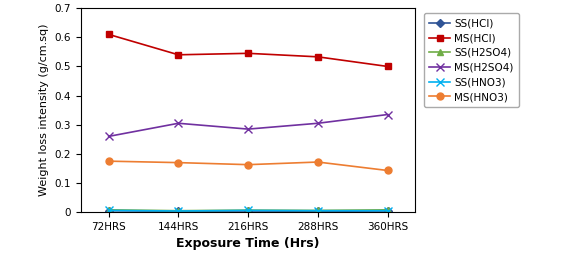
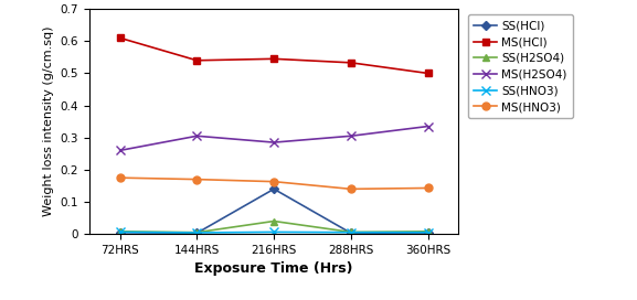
SS(HCl)/216HRS: 0.004 -> 0.140
SS(H2SO4)/216HRS: 0.007 -> 0.040
MS(HNO3)/288HRS: 0.172 -> 0.140
